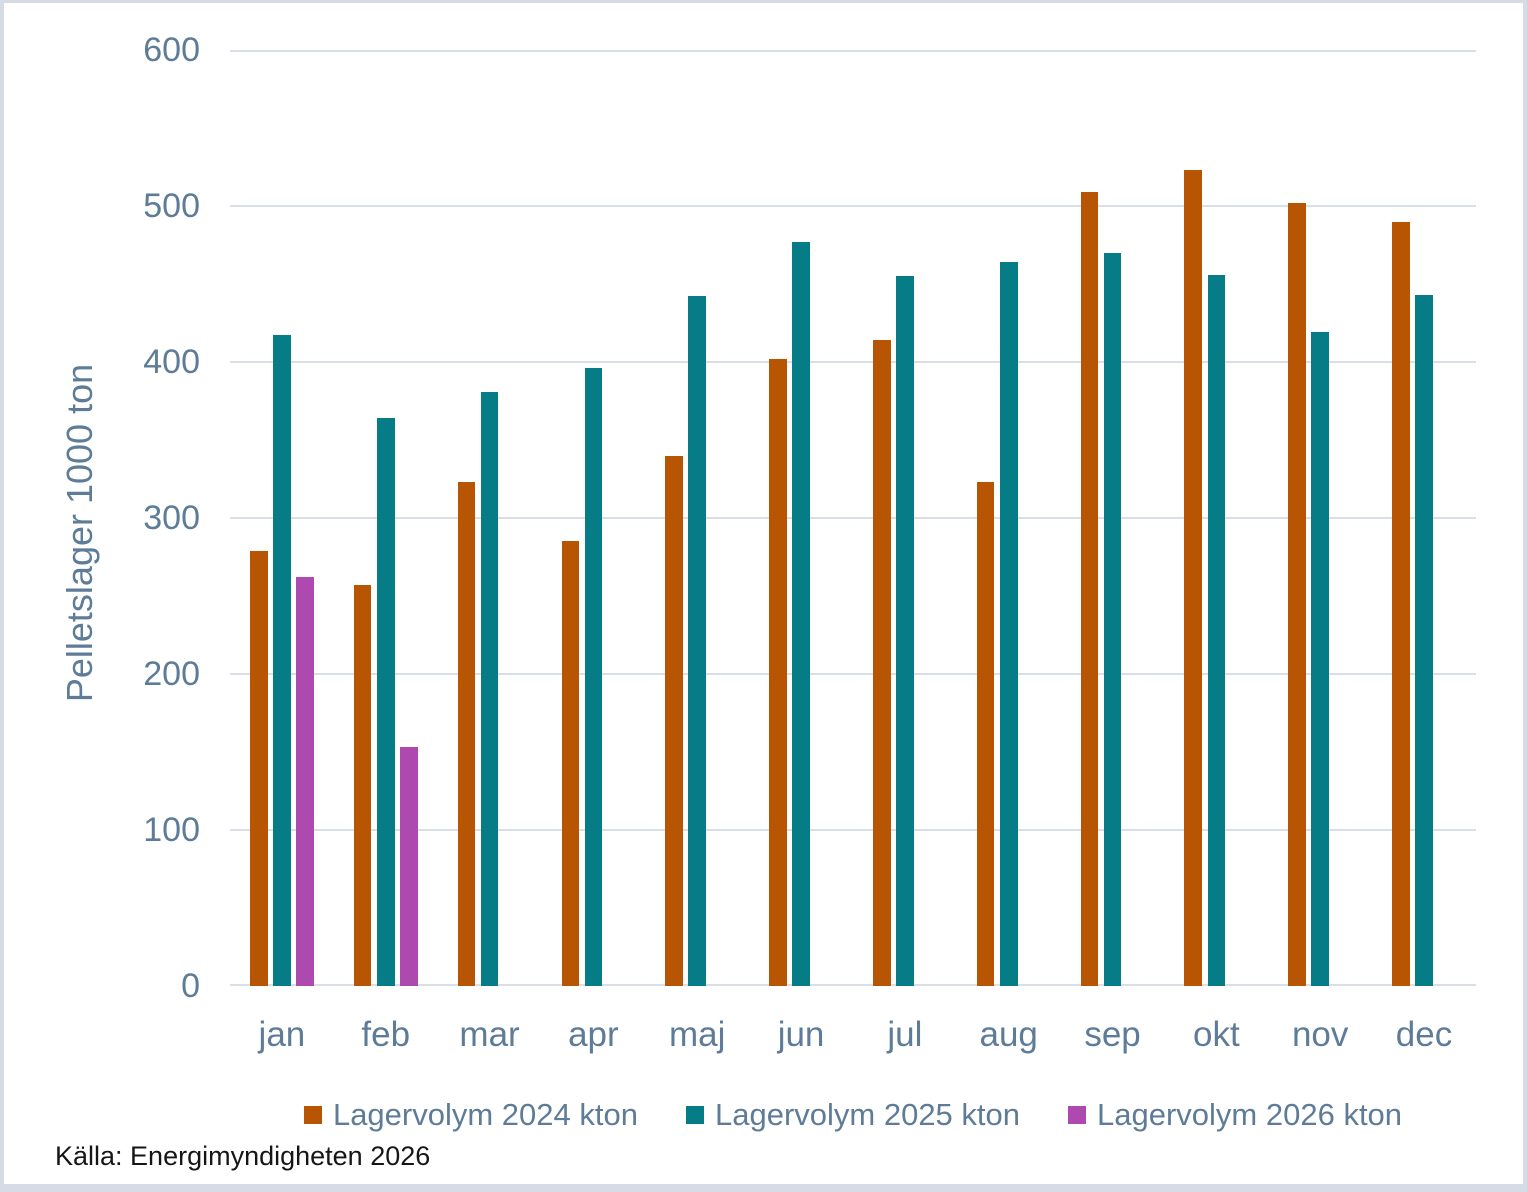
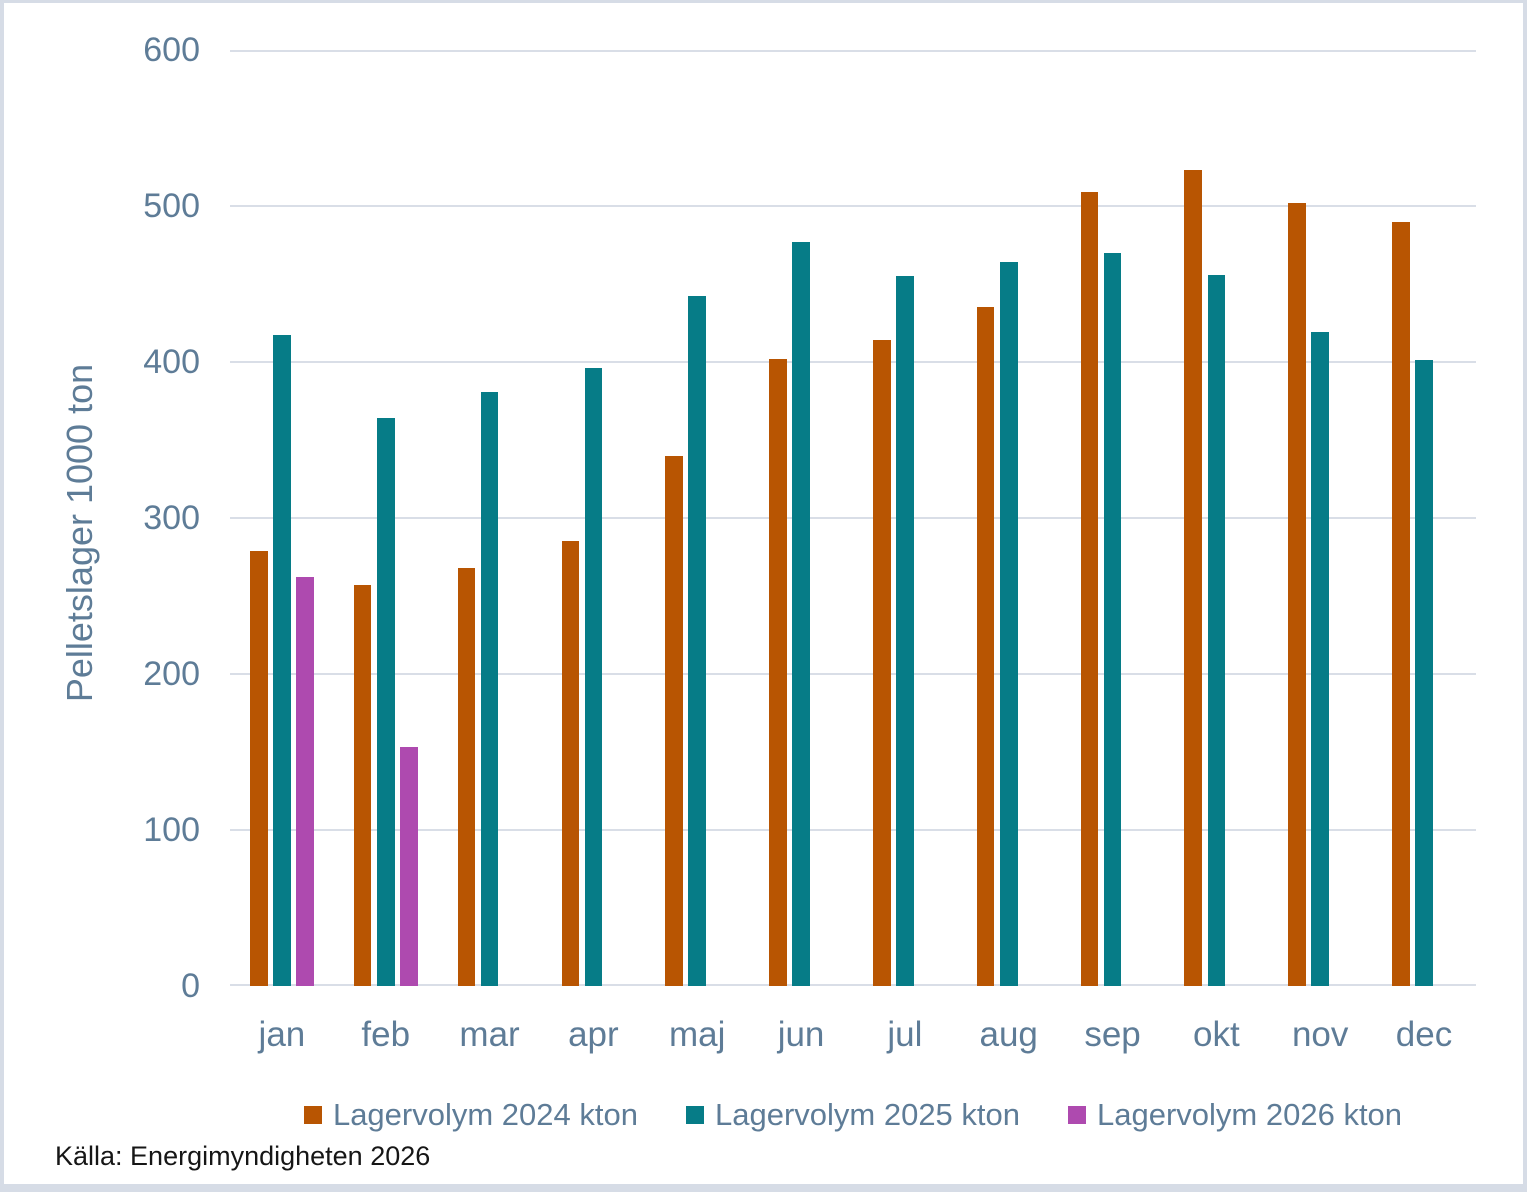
Lagervolym 2024 kton/mar: 323 -> 268
Lagervolym 2024 kton/aug: 323 -> 435
Lagervolym 2025 kton/dec: 443 -> 401
